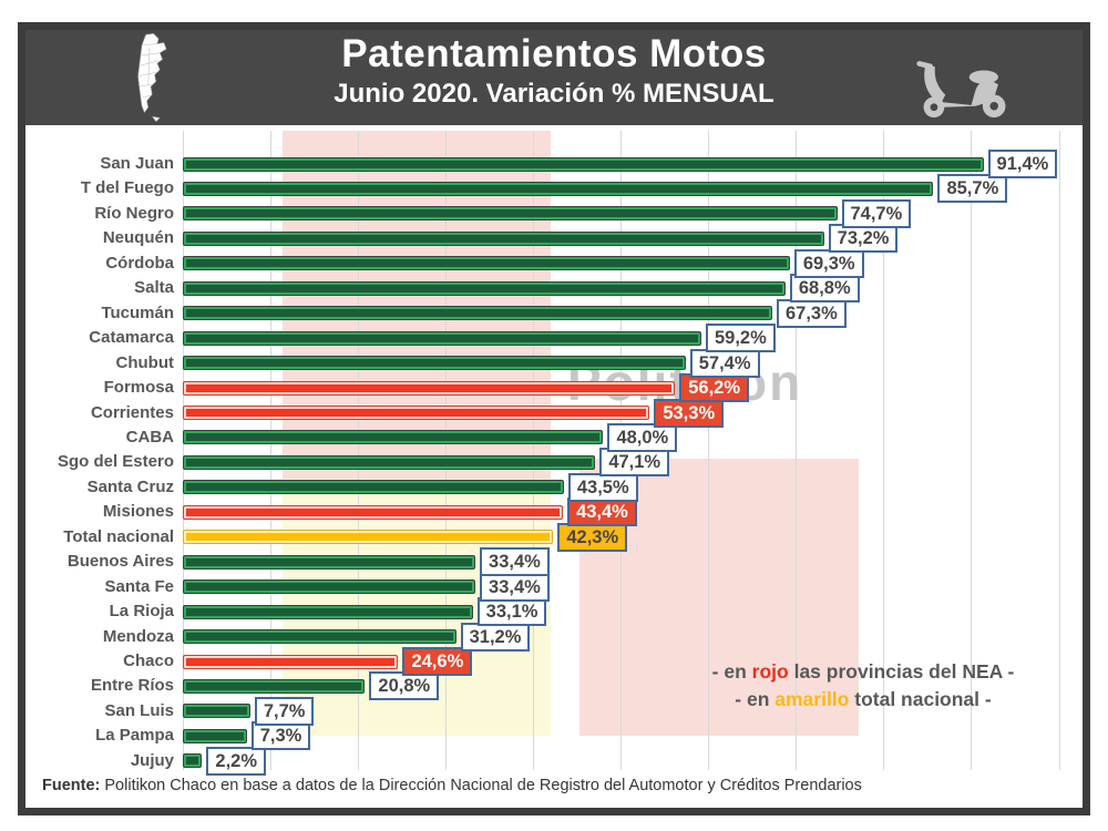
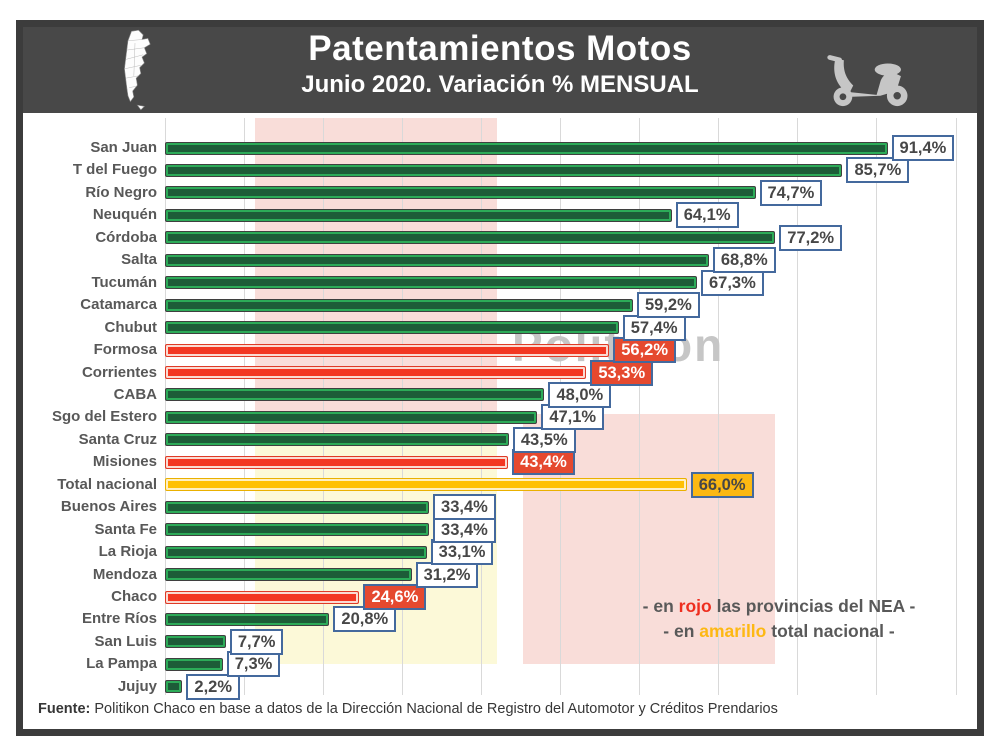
Neuquén: 73,2% -> 64,1%
Córdoba: 69,3% -> 77,2%
Total nacional: 42,3% -> 66,0%
